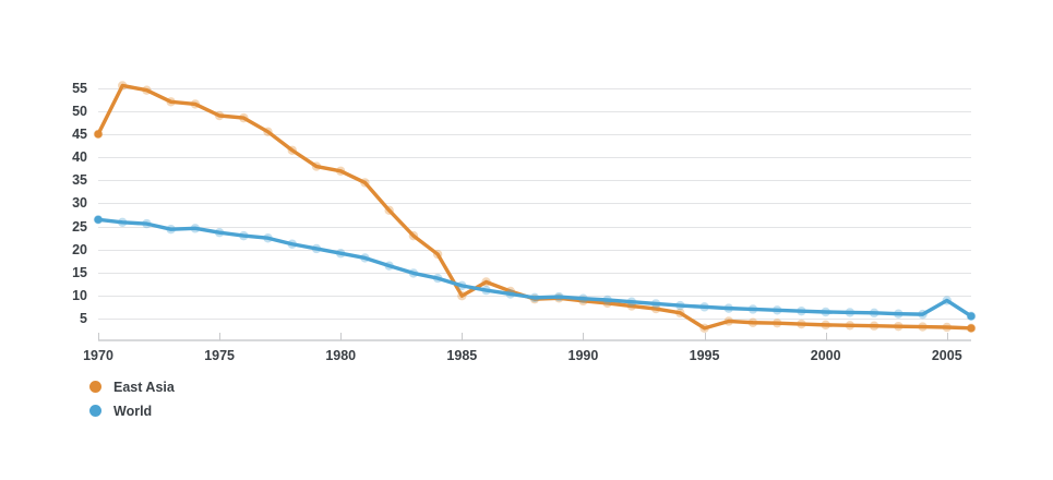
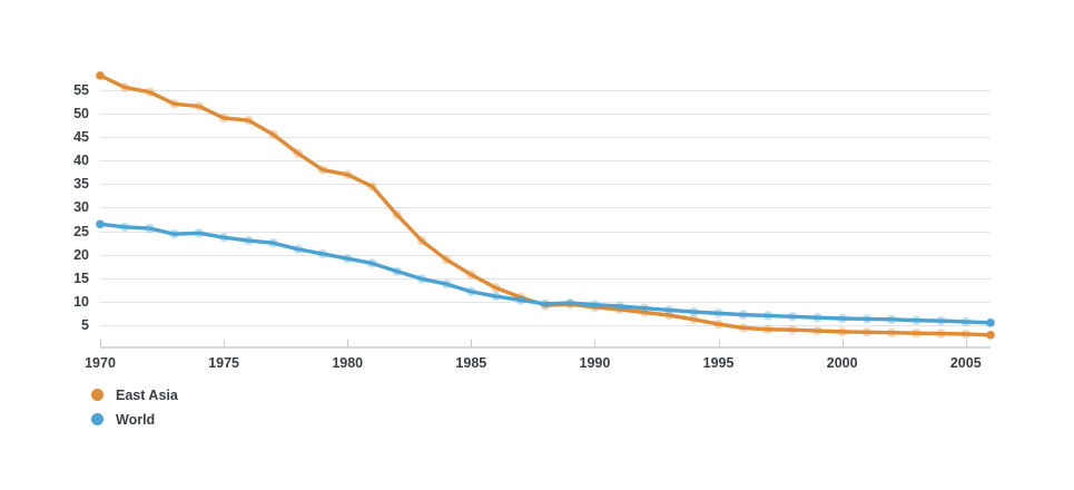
East Asia/1970: 45 -> 58
East Asia/1985: 10 -> 16
East Asia/1995: 3 -> 5
World/2005: 9 -> 6
